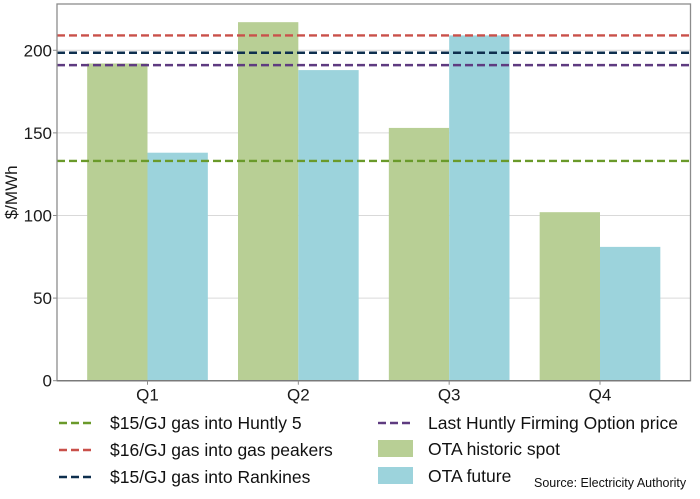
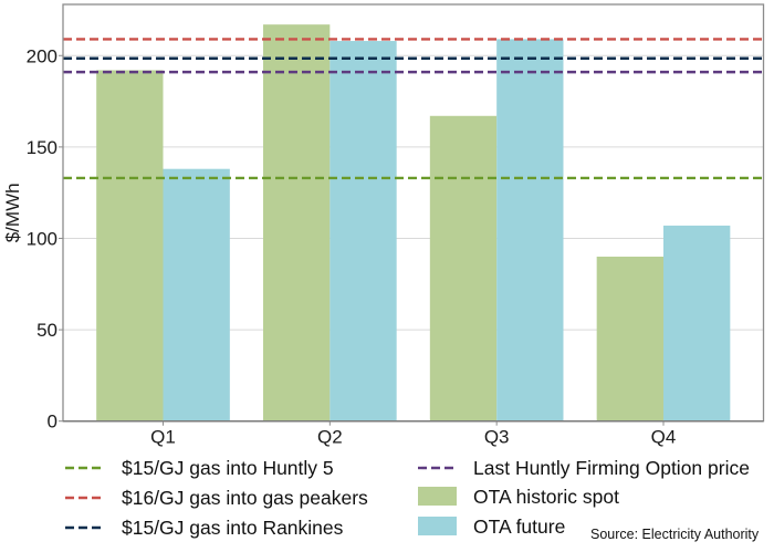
OTA future/Q2: 188 -> 208
OTA historic spot/Q3: 153 -> 167
OTA historic spot/Q4: 102 -> 90
OTA future/Q4: 81 -> 107
